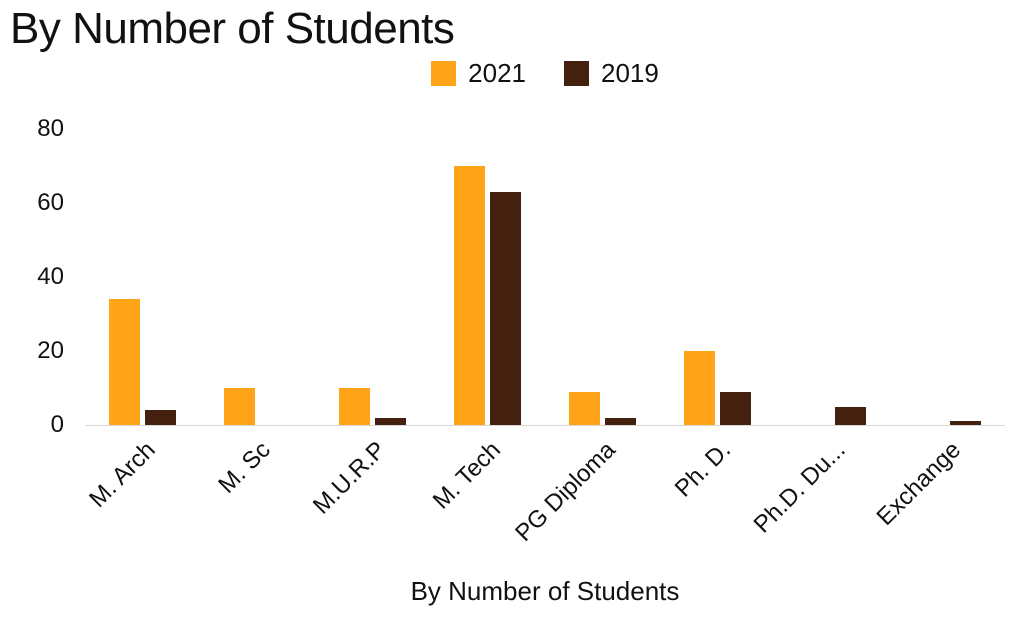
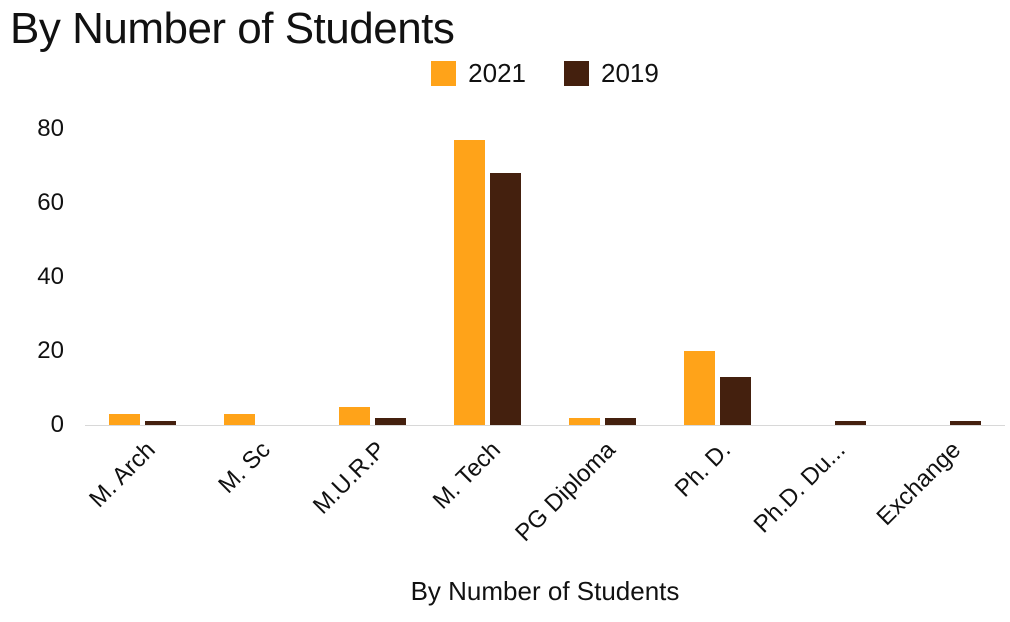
2021/M. Arch: 34 -> 3
2019/M. Arch: 4 -> 1
2021/M. Sc: 10 -> 3
2021/M.U.R.P: 10 -> 5
2021/M. Tech: 70 -> 77
2019/M. Tech: 63 -> 68
2021/PG Diploma: 9 -> 2
2019/Ph. D.: 9 -> 13
2019/Ph.D. Du...: 5 -> 1
